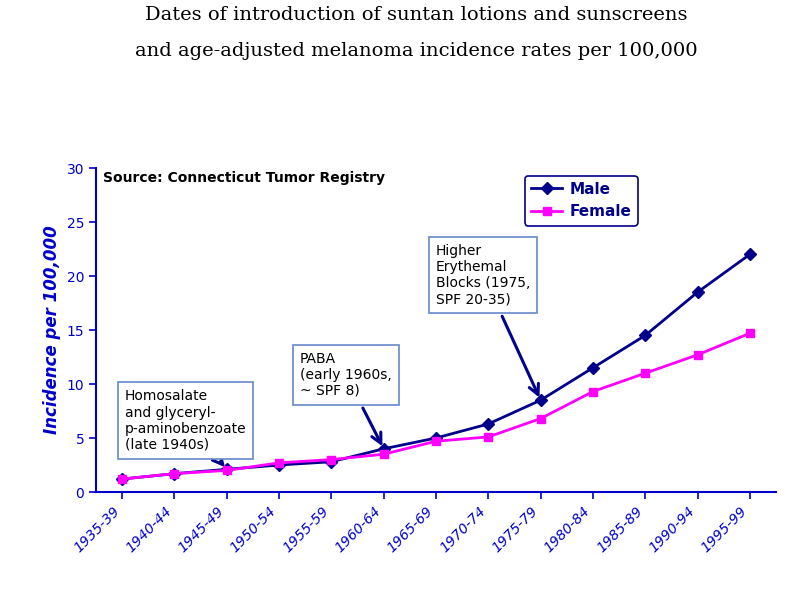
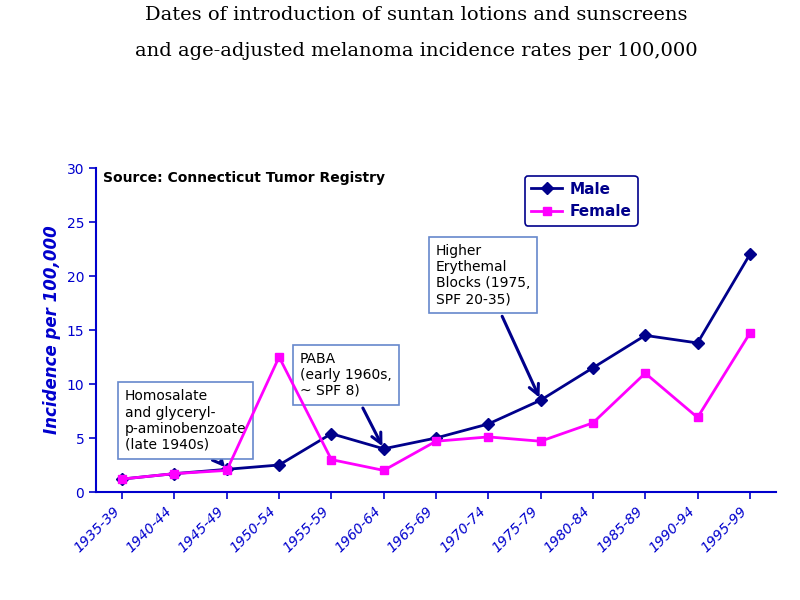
Female/1950-54: 2.7 -> 12.5
Male/1955-59: 2.8 -> 5.4
Female/1960-64: 3.5 -> 2.0
Female/1975-79: 6.8 -> 4.7
Female/1980-84: 9.3 -> 6.4
Male/1990-94: 18.5 -> 13.8
Female/1990-94: 12.7 -> 6.9
